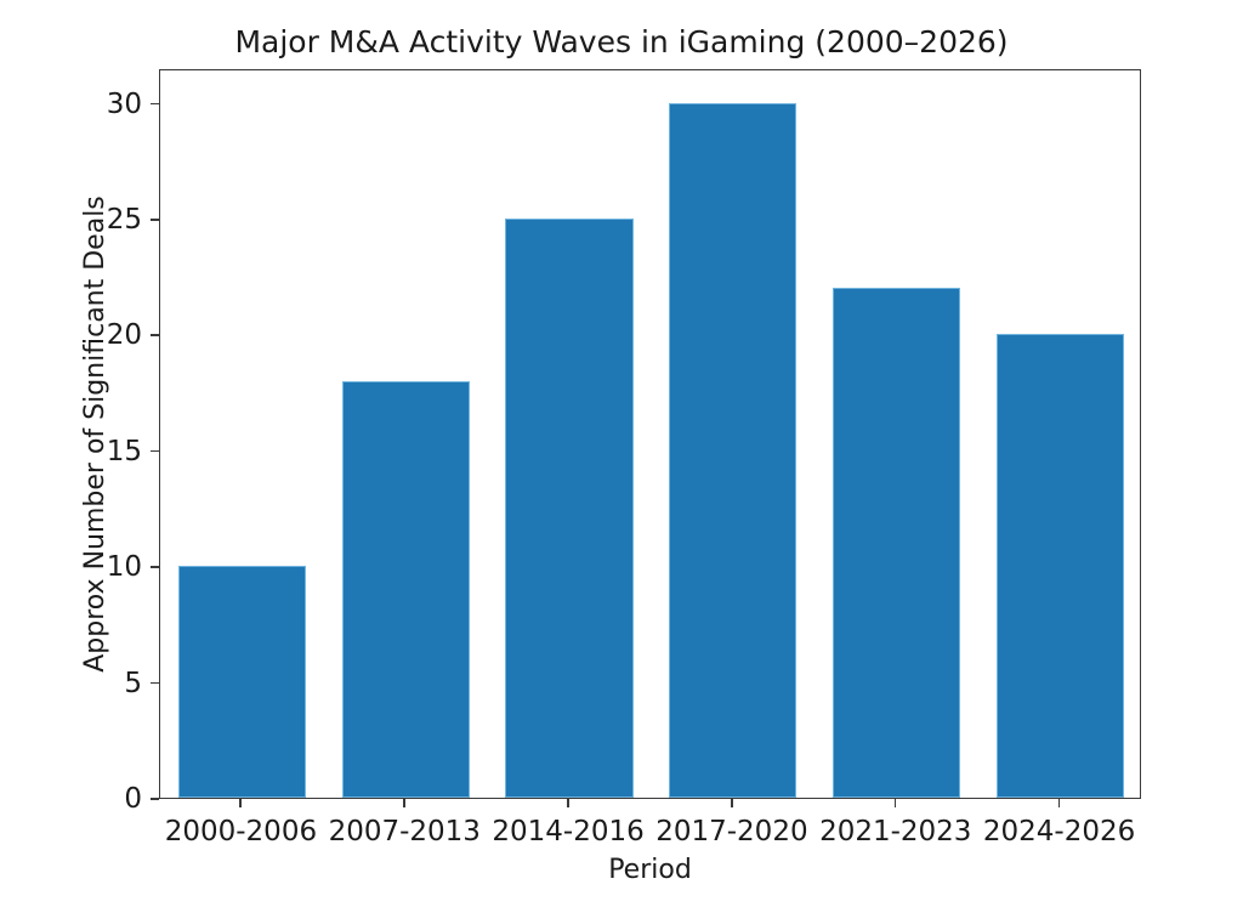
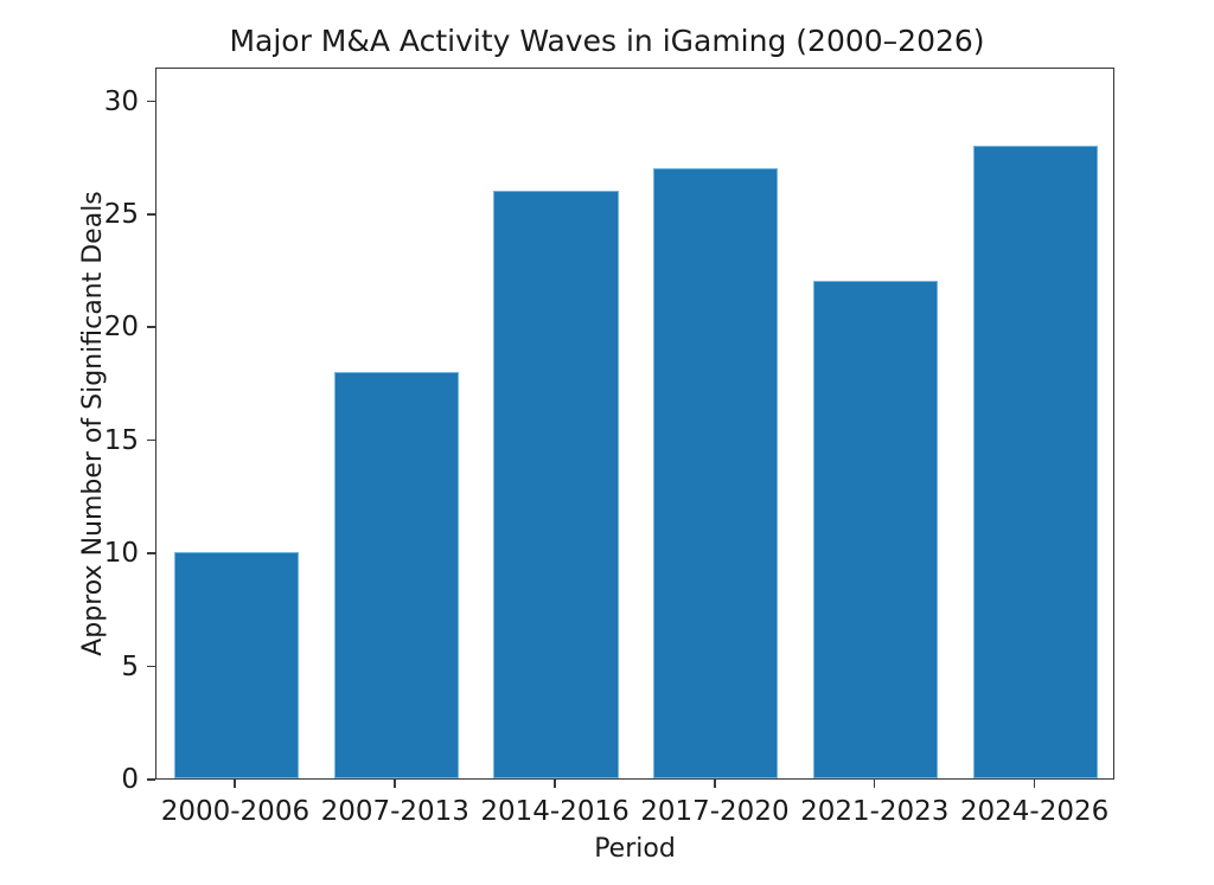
2014-2016: 25 -> 26
2017-2020: 30 -> 27
2024-2026: 20 -> 28
